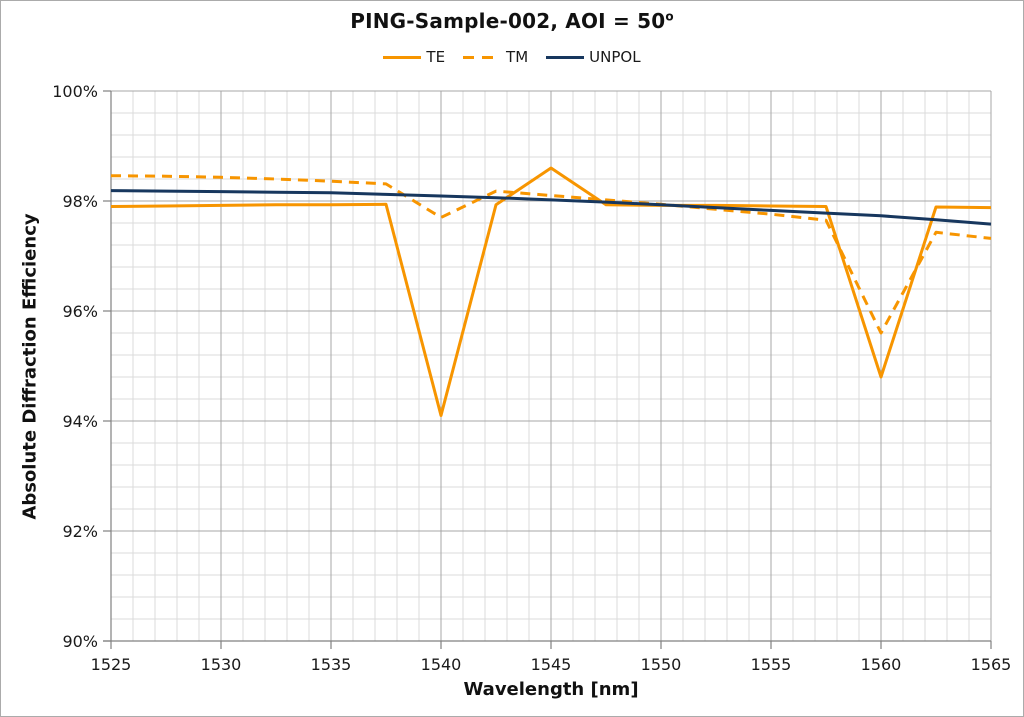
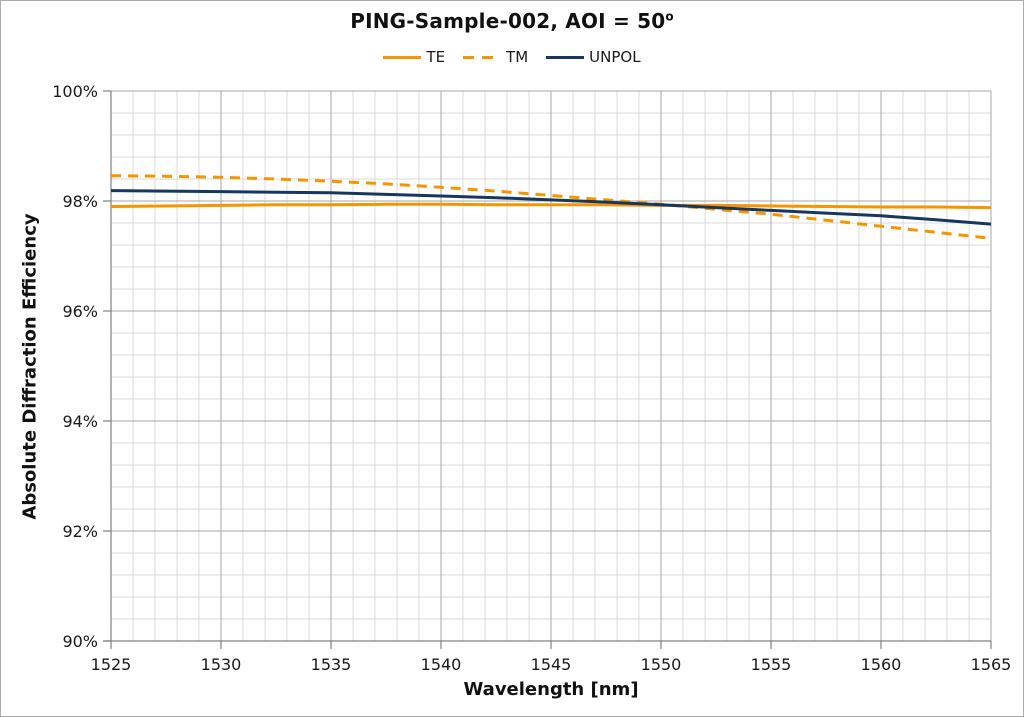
TE/1540: 94.1% -> 97.9%
TM/1540: 97.7% -> 98.2%
TE/1545: 98.6% -> 97.9%
TE/1560: 94.8% -> 97.9%
TM/1560: 95.6% -> 97.5%
